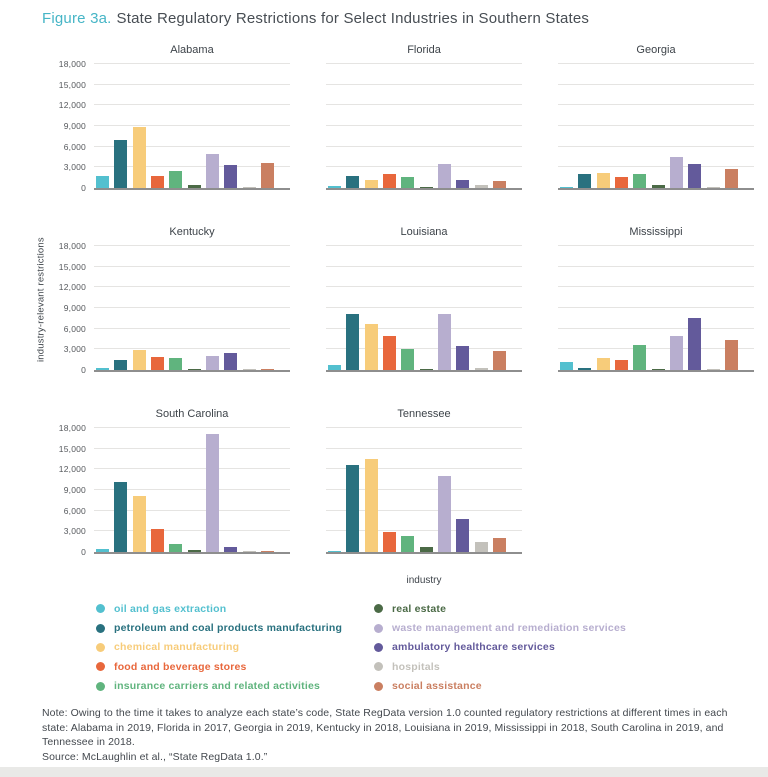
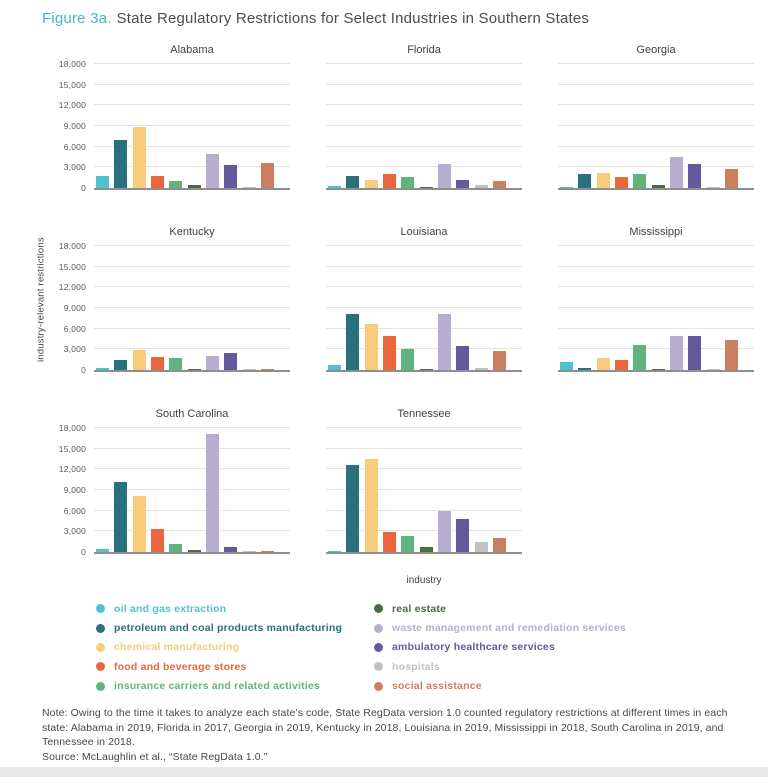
Alabama/insurance carriers and related activities: 2000 -> 1000
Tennessee/waste management and remediation services: 11000 -> 6000
Mississippi/ambulatory healthcare services: 8000 -> 5000
